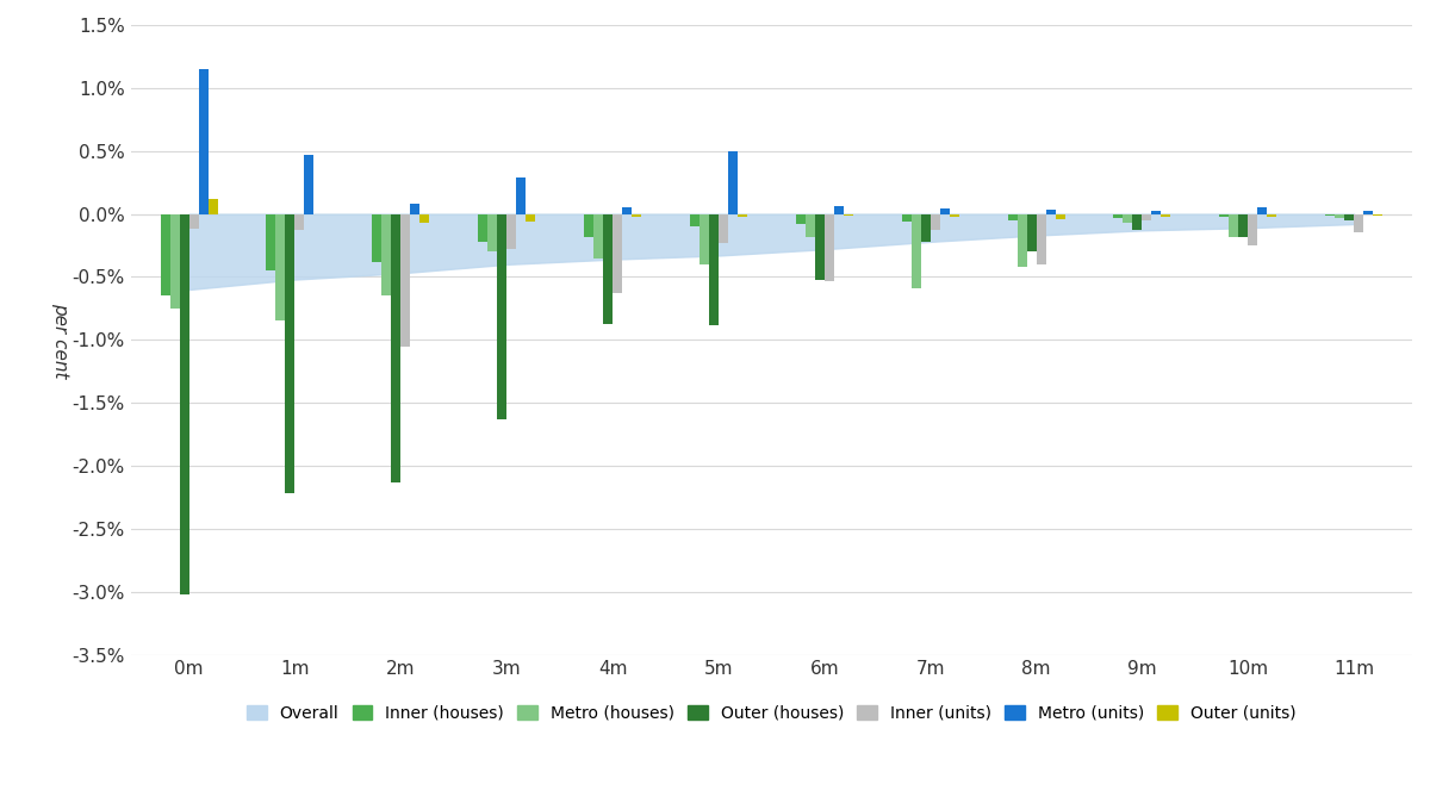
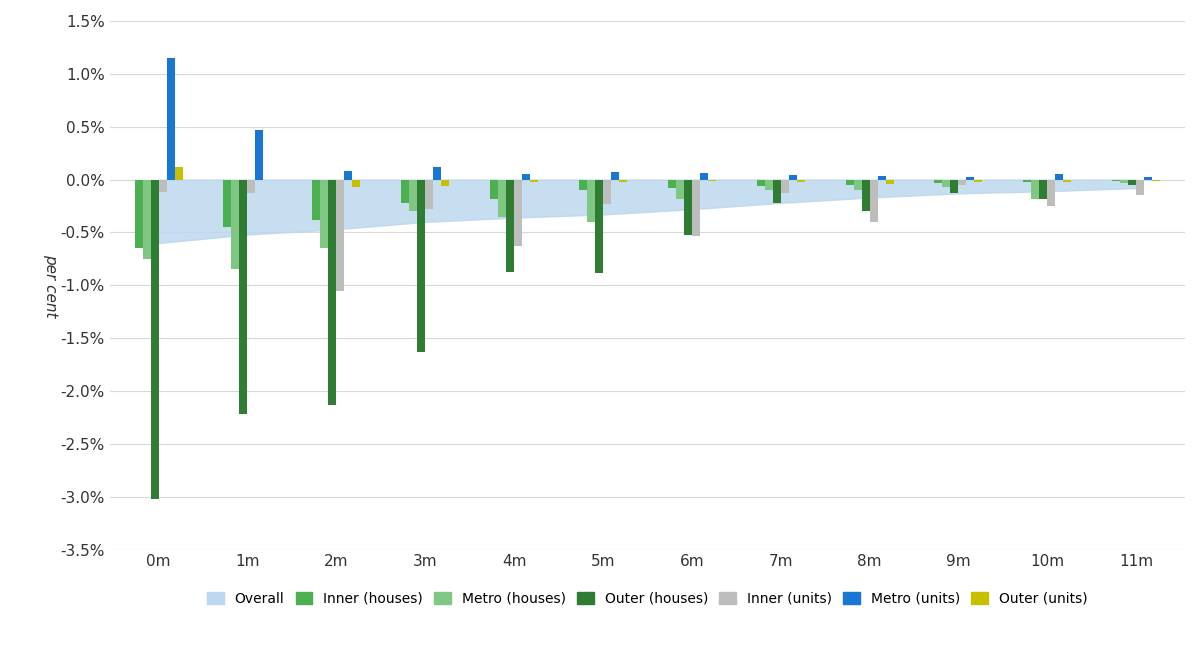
Metro (units)/3m: 0.29% -> 0.12%
Metro (units)/5m: 0.50% -> 0.07%
Metro (houses)/7m: -0.59% -> -0.10%
Metro (houses)/8m: -0.42% -> -0.10%
